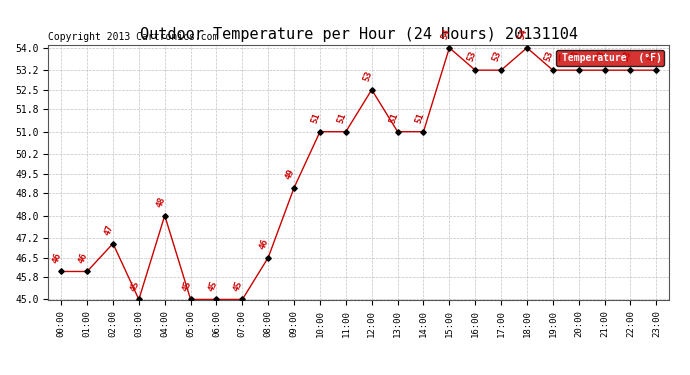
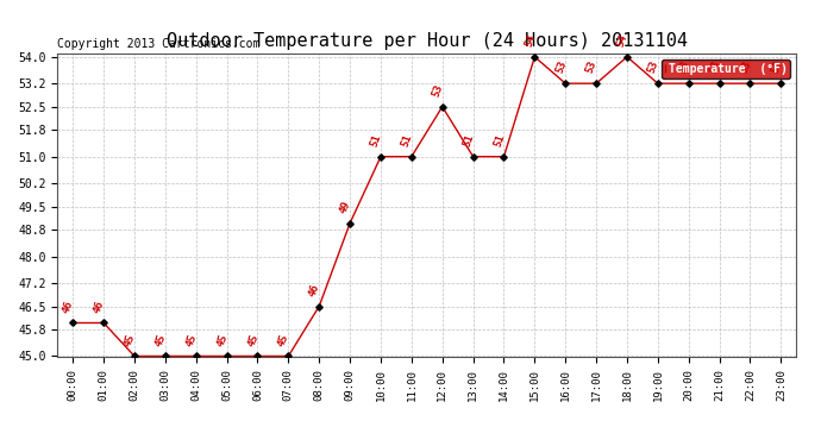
02:00: 47 -> 45
04:00: 48 -> 45
